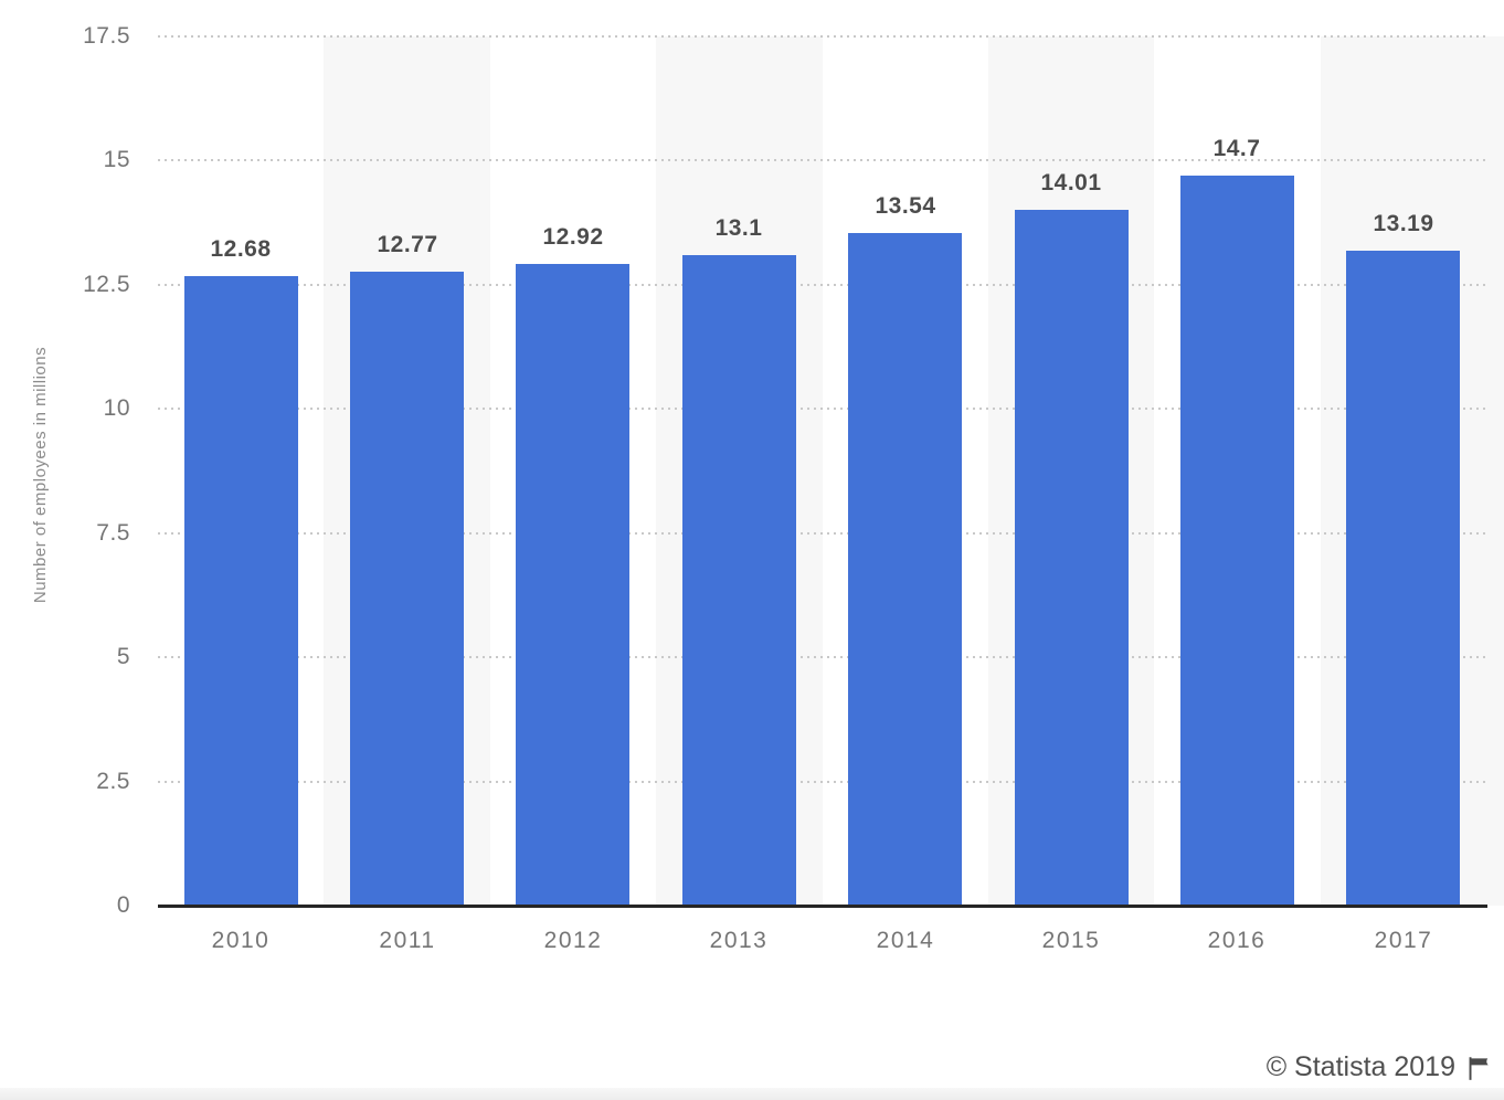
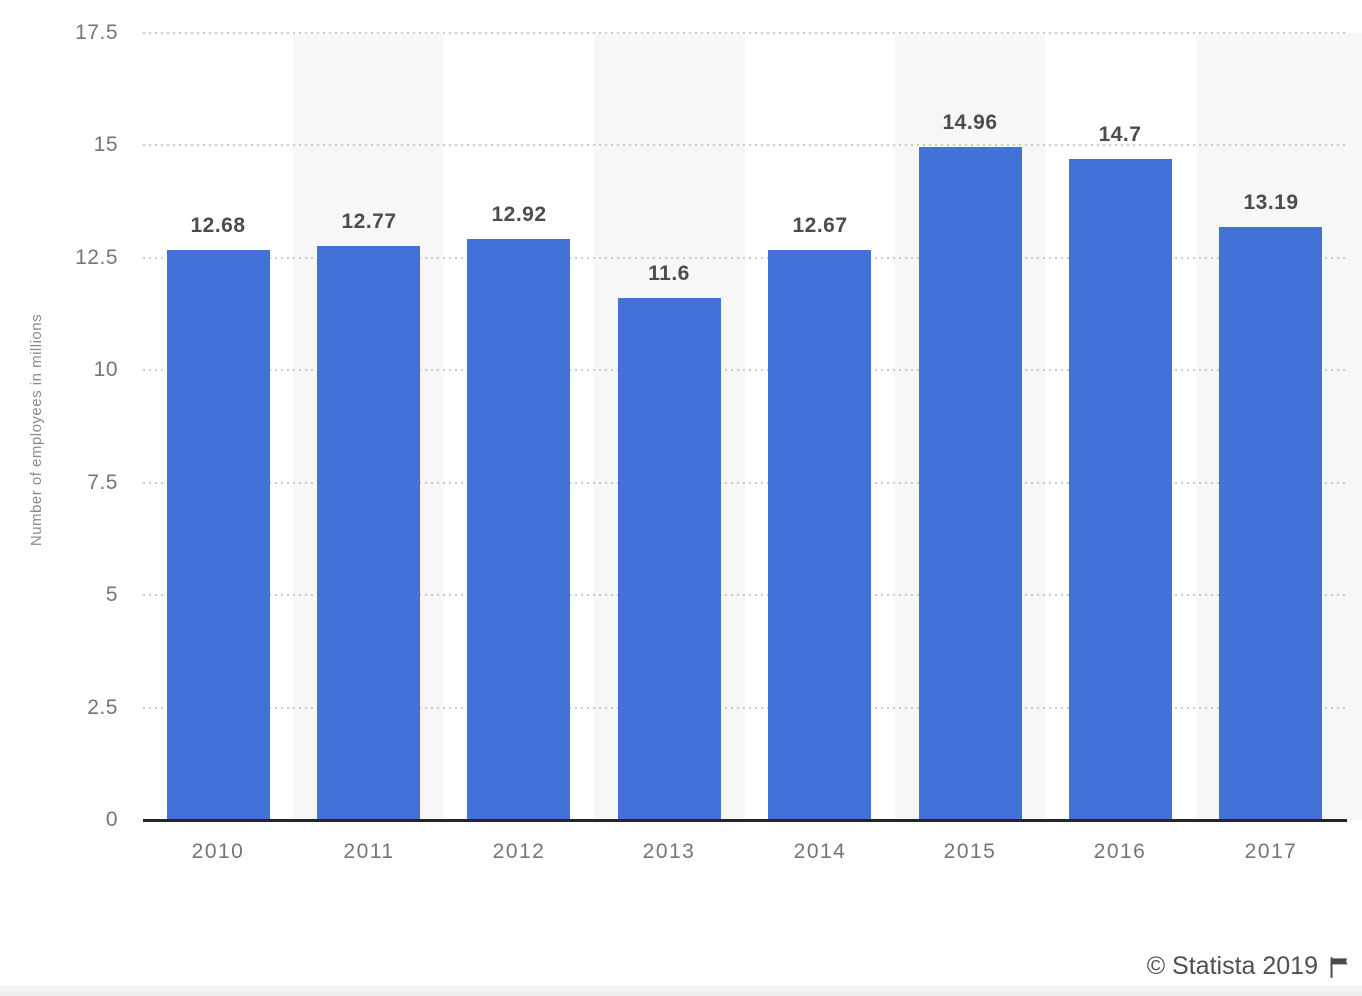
2013: 13.1 -> 11.6
2014: 13.54 -> 12.67
2015: 14.01 -> 14.96
